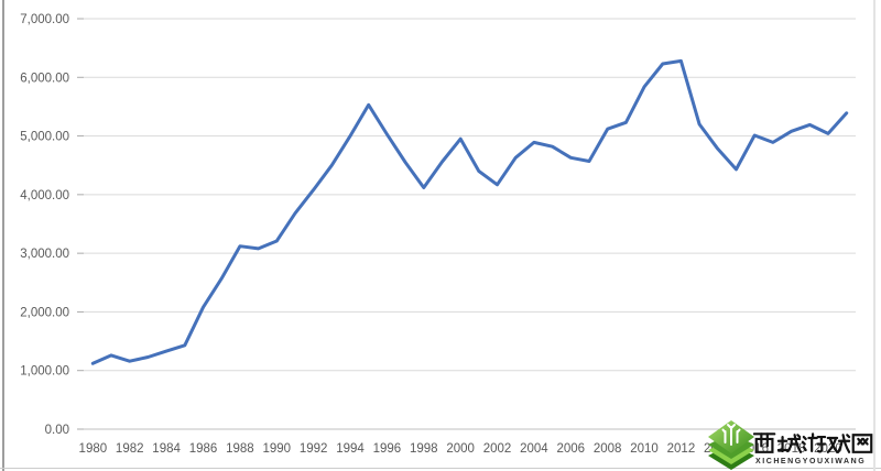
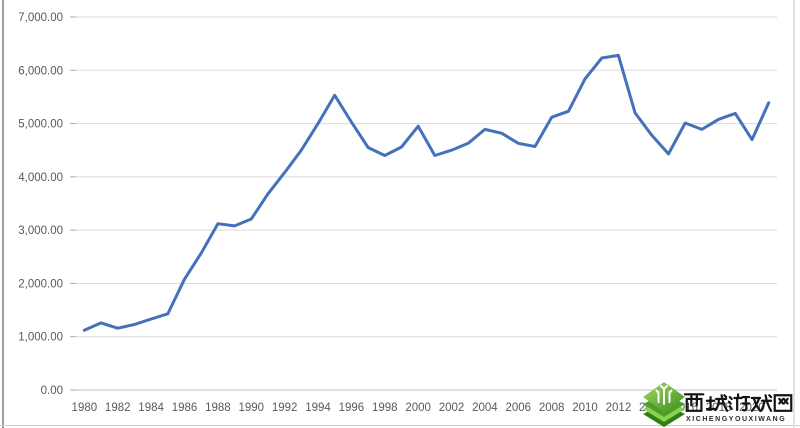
1998: 4100 -> 4400
2002: 4200 -> 4500
2020: 5000 -> 4700
